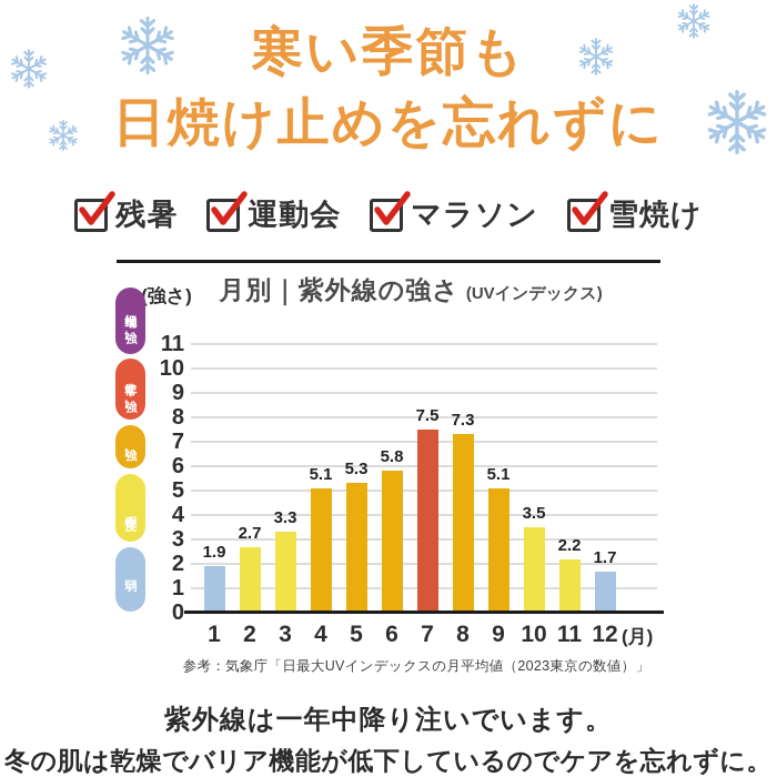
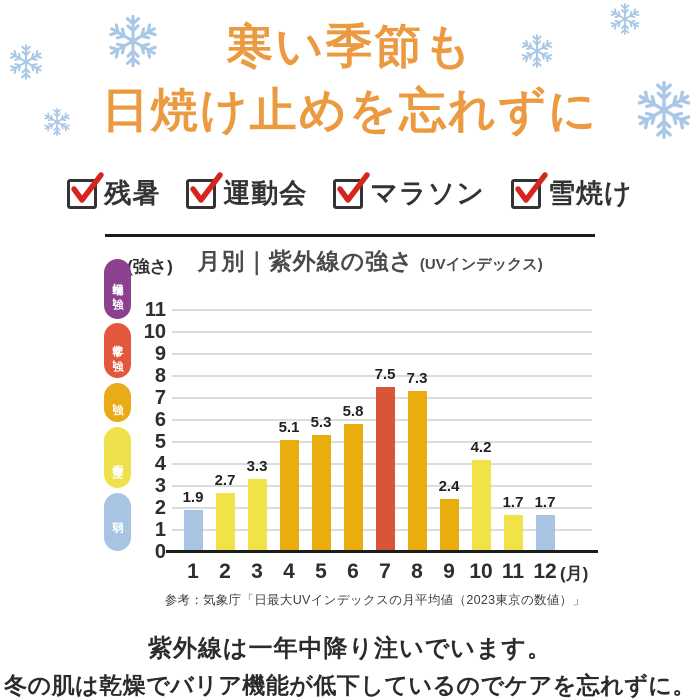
9: 5.1 -> 2.4
10: 3.5 -> 4.2
11: 2.2 -> 1.7
